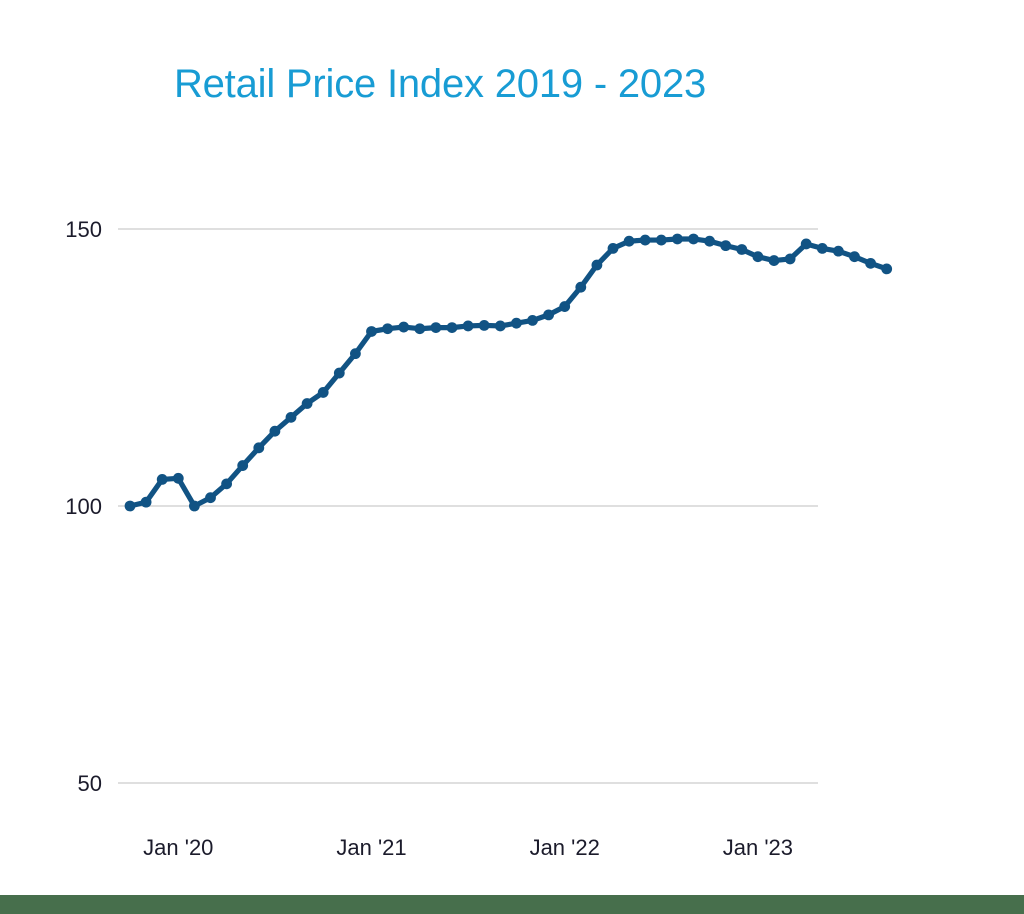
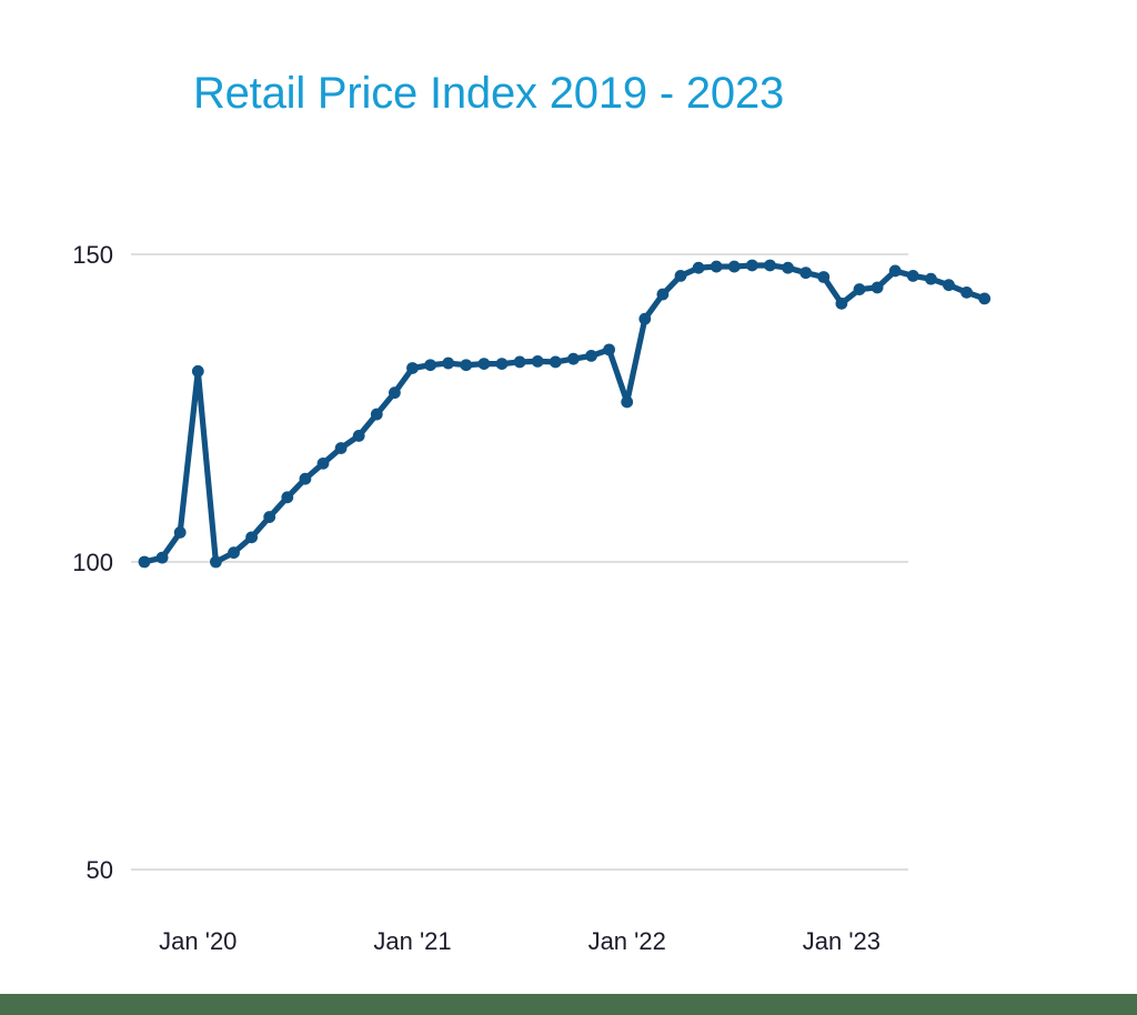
Jan '20: 105 -> 131
Jan '22: 136 -> 126
Jan '23: 145 -> 142
